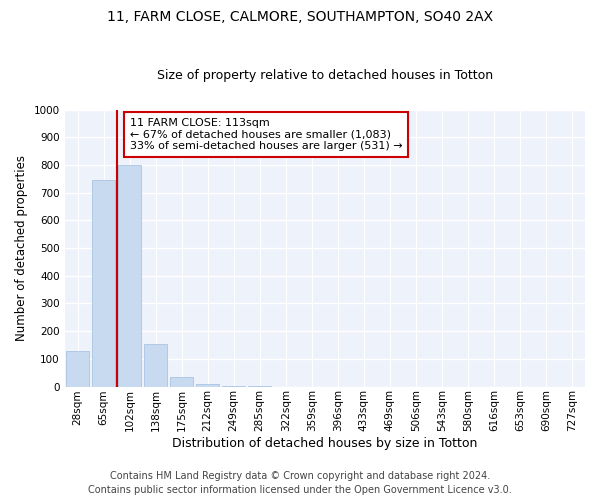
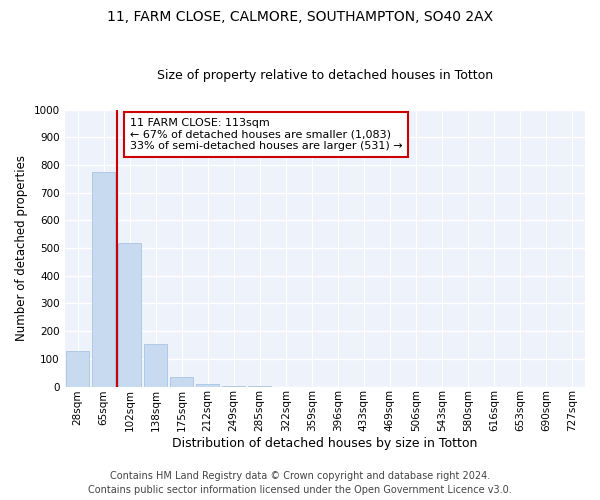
65sqm: 745 -> 775
102sqm: 800 -> 520
